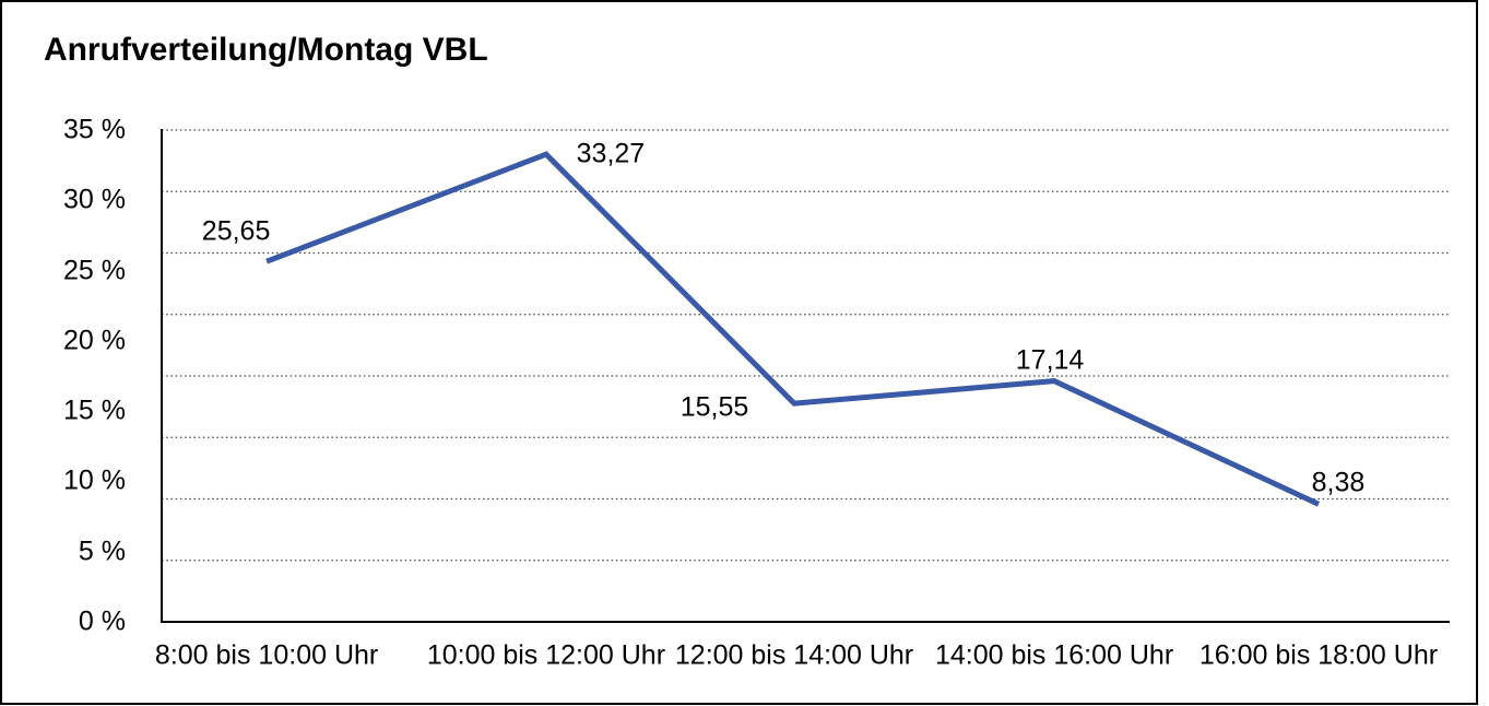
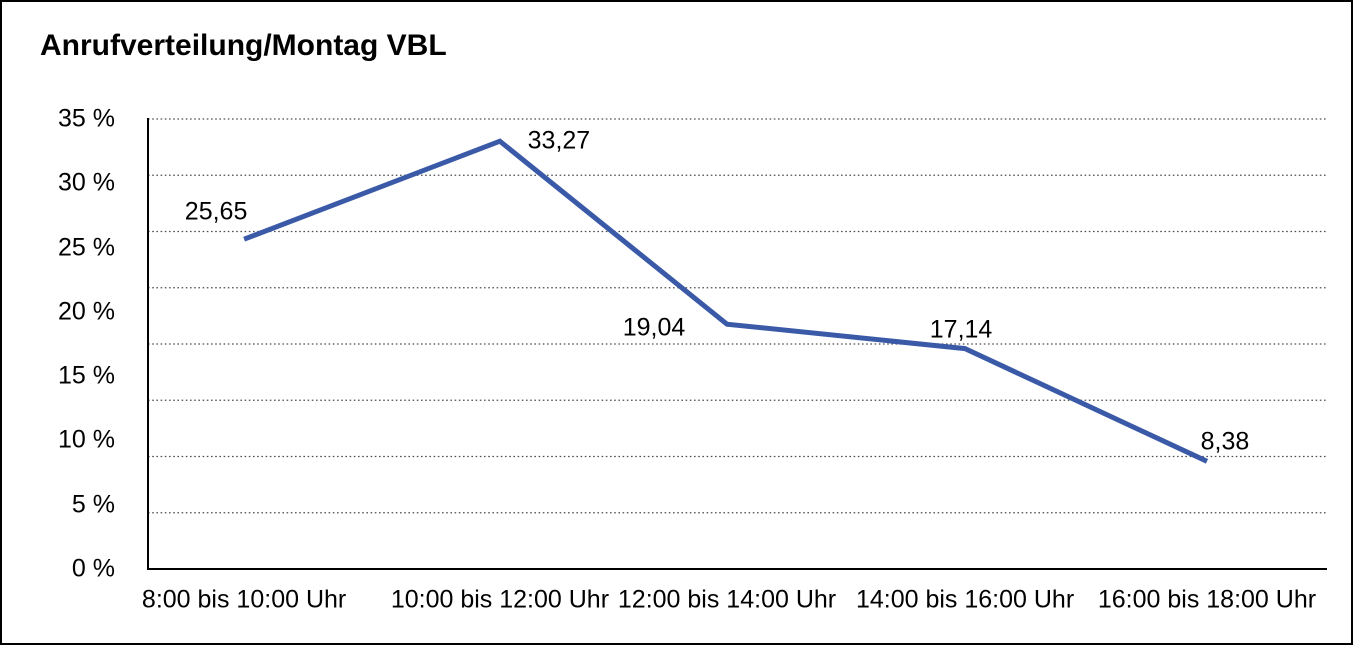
12:00 bis 14:00 Uhr: 15,55 -> 19,04
